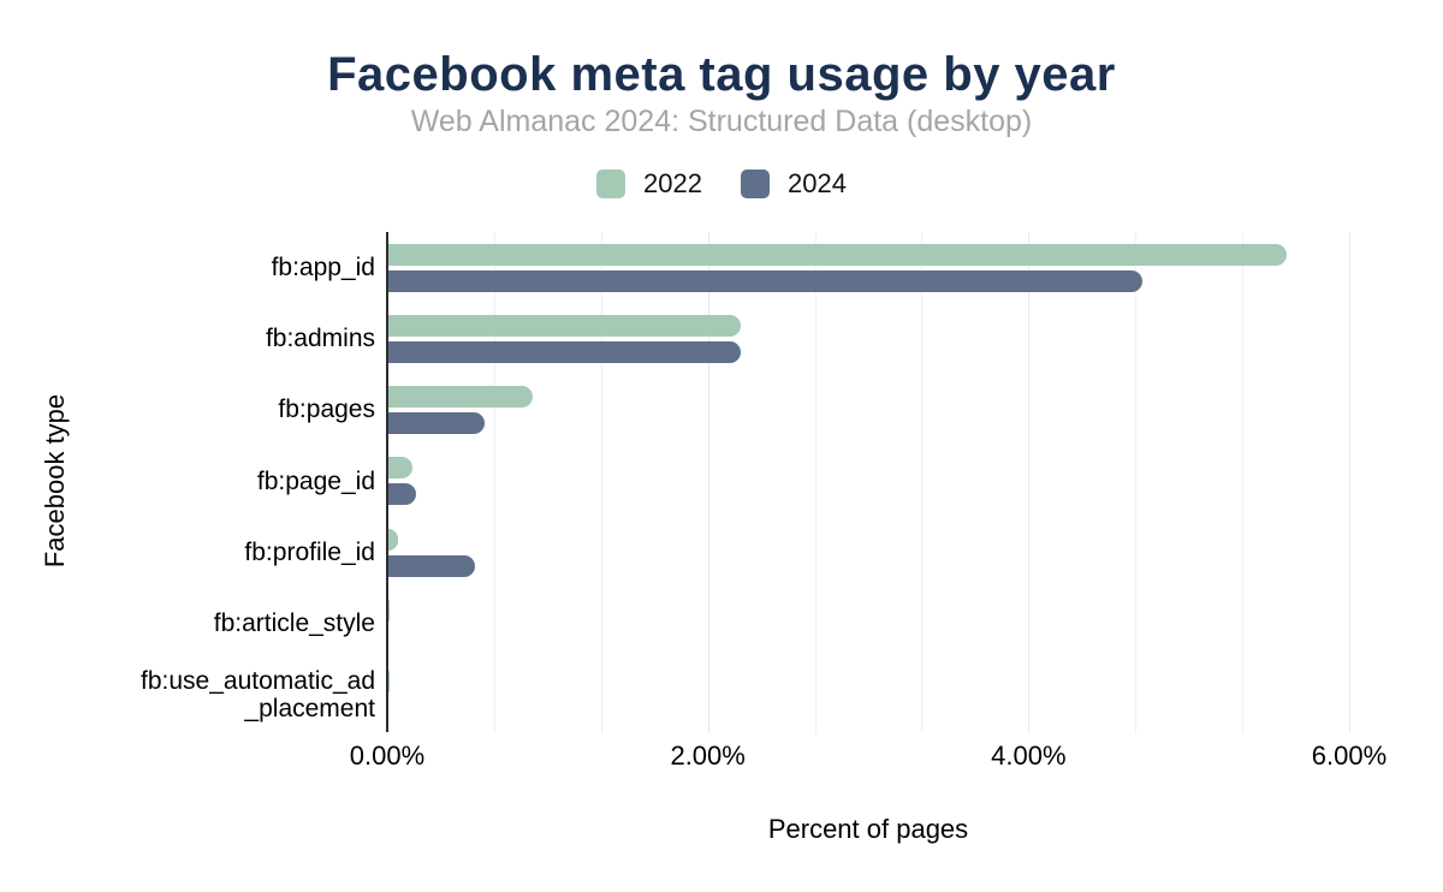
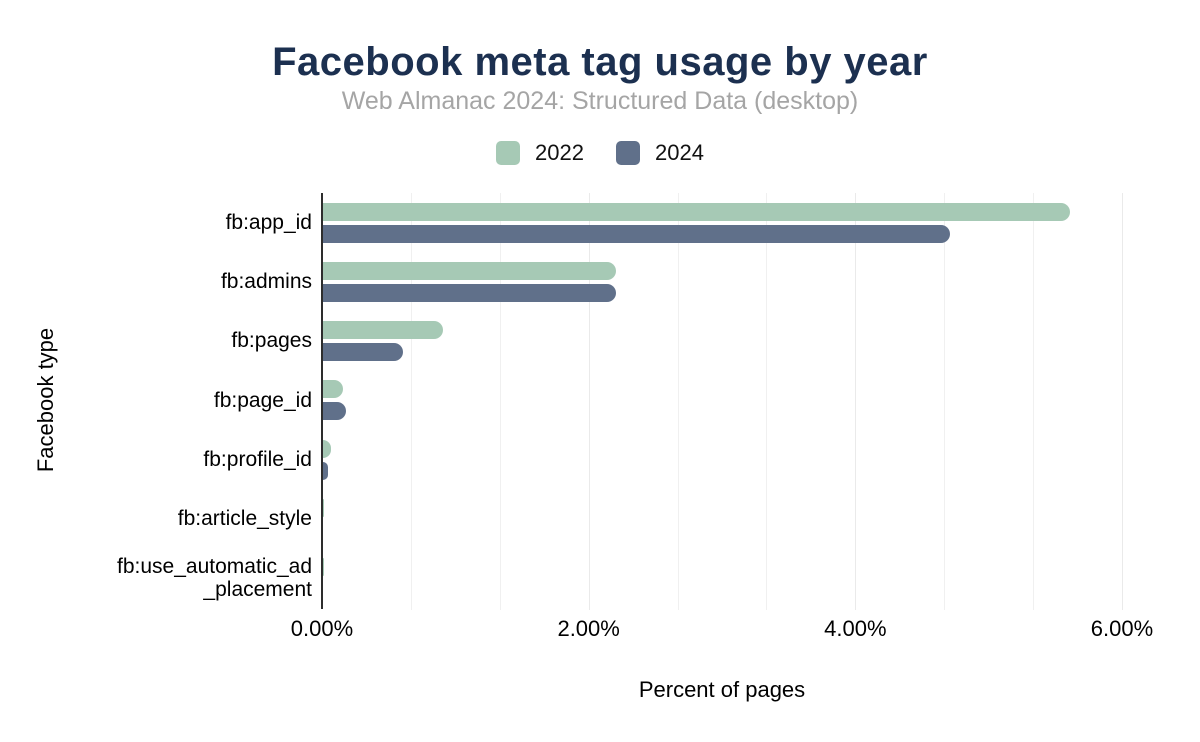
2024/fb:profile_id: 0.54% -> 0.04%
